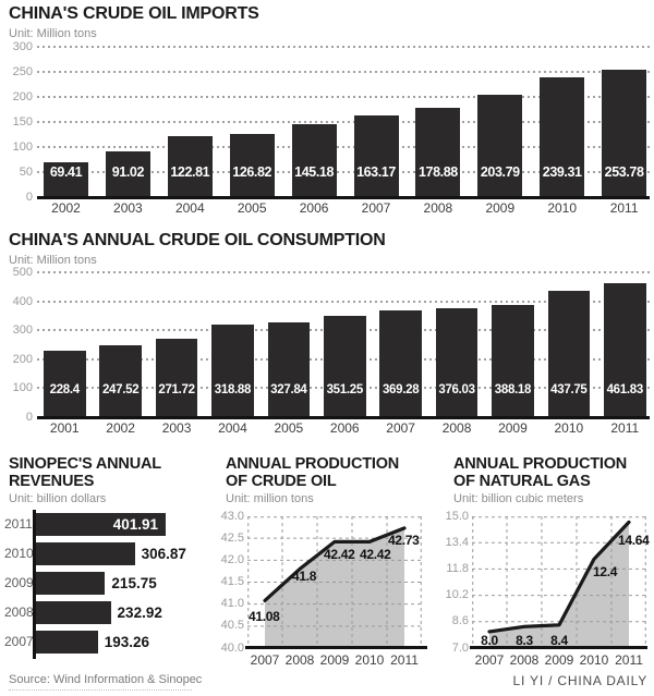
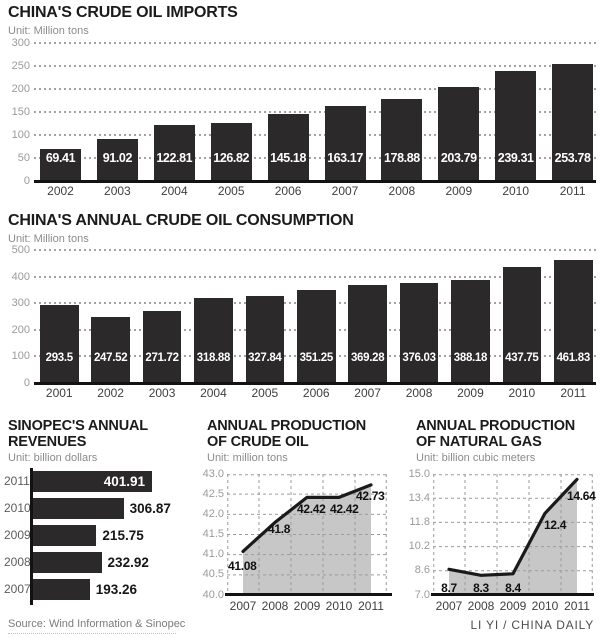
CHINA'S ANNUAL CRUDE OIL CONSUMPTION/2001: 228.4 -> 293.5
ANNUAL PRODUCTION OF NATURAL GAS/2007: 8.0 -> 8.7
